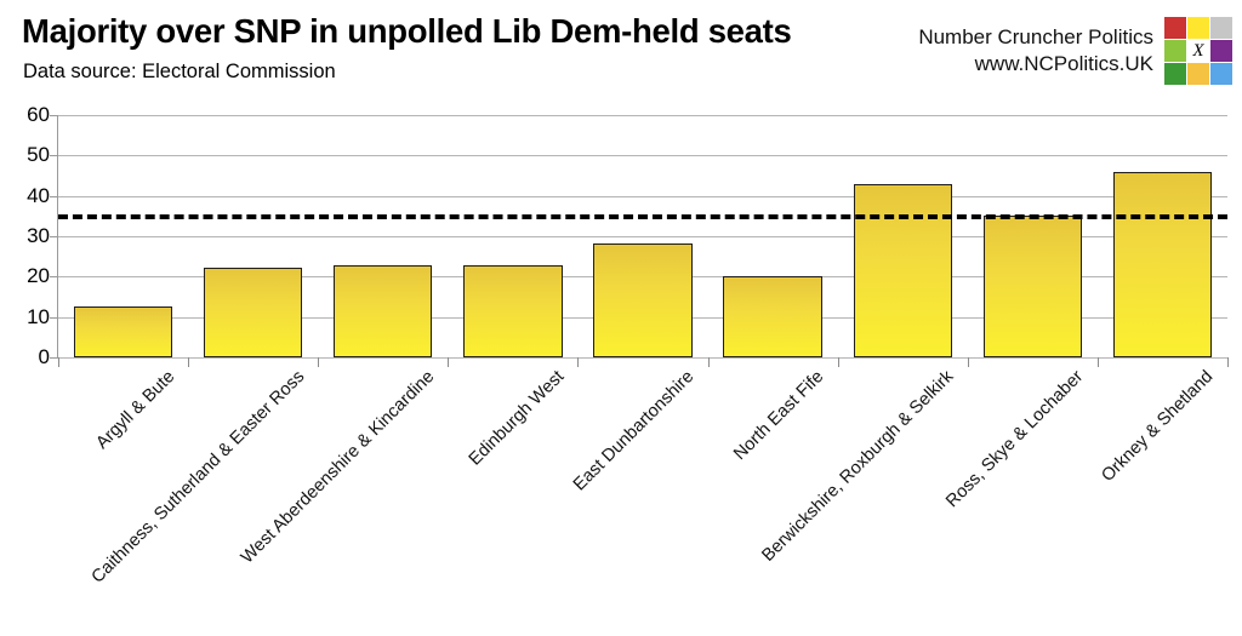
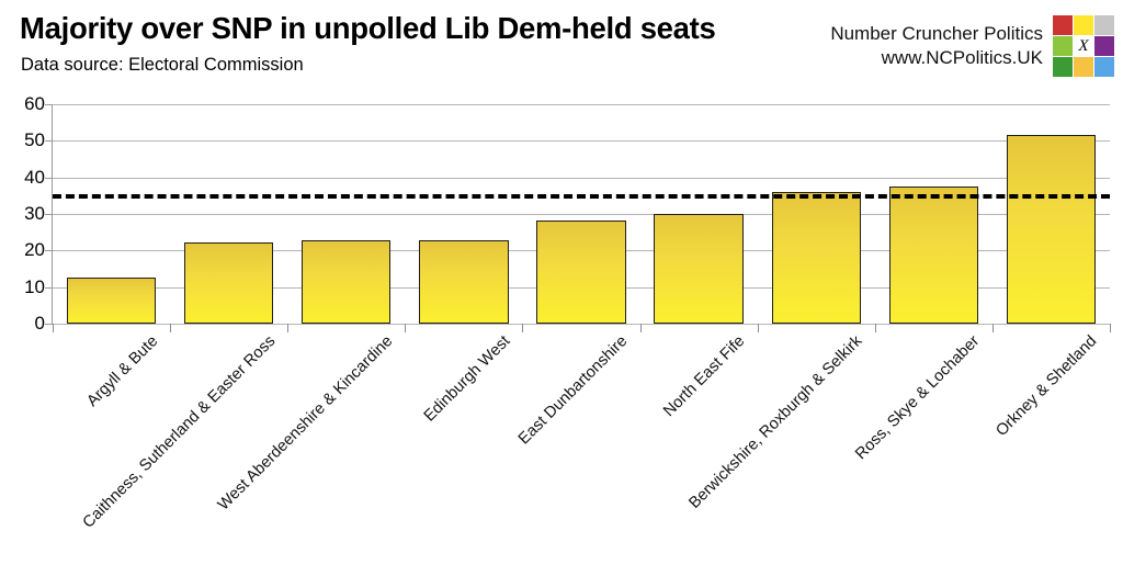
North East Fife: 20 -> 30
Berwickshire, Roxburgh & Selkirk: 43 -> 36
Ross, Skye & Lochaber: 35 -> 38
Orkney & Shetland: 46 -> 52
